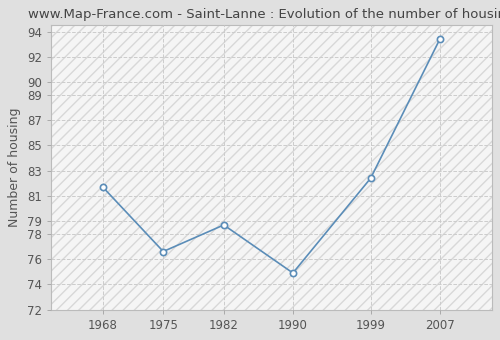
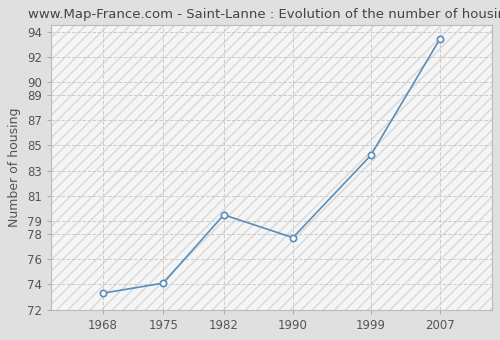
1968: 81.7 -> 73.3
1975: 76.6 -> 74.1
1982: 78.7 -> 79.5
1990: 74.9 -> 77.7
1999: 82.4 -> 84.2
